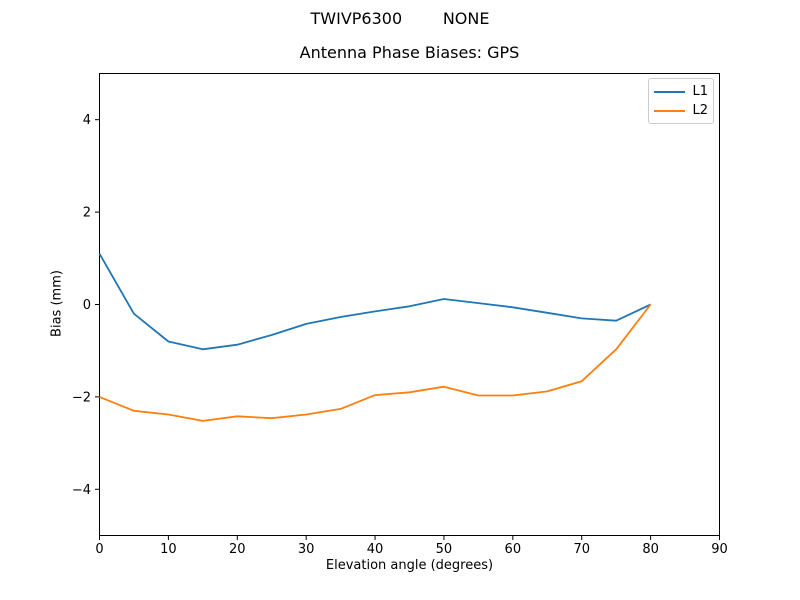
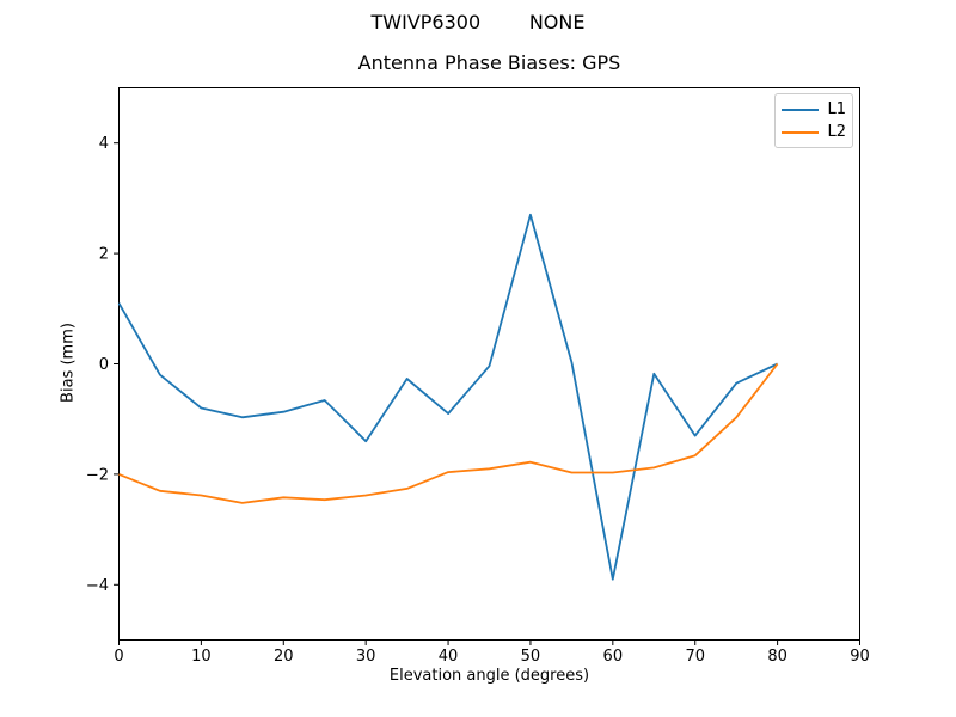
L1/30: -0.4 -> -1.4
L1/40: -0.1 -> -0.9
L1/50: 0.1 -> 2.7
L1/60: -0.1 -> -3.9
L1/70: -0.3 -> -1.3
